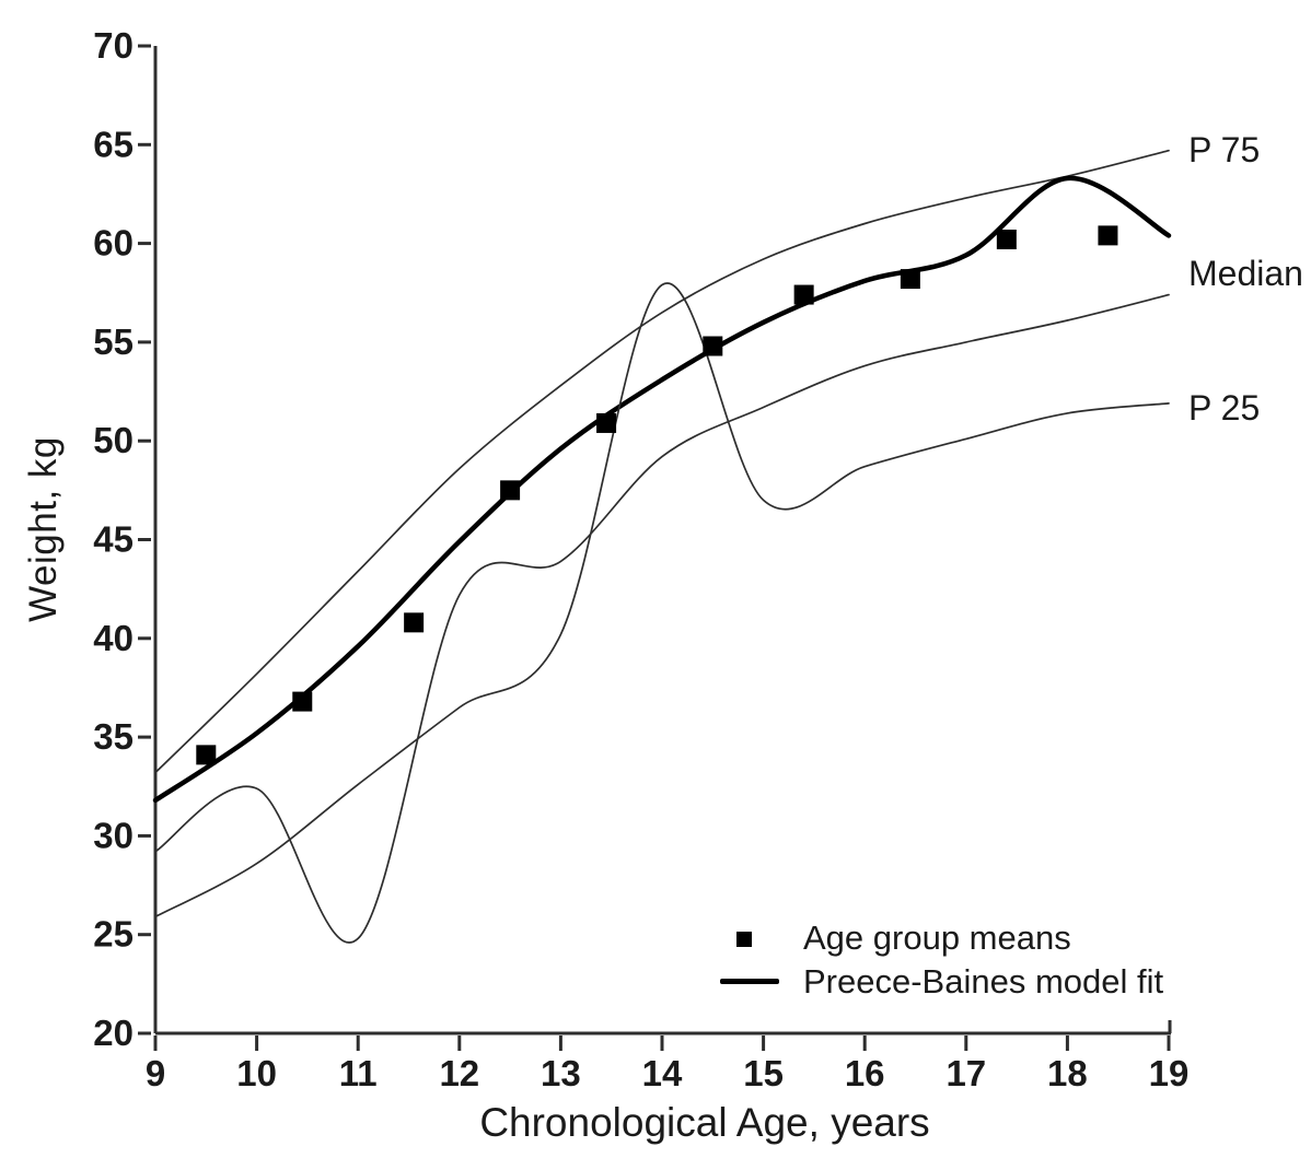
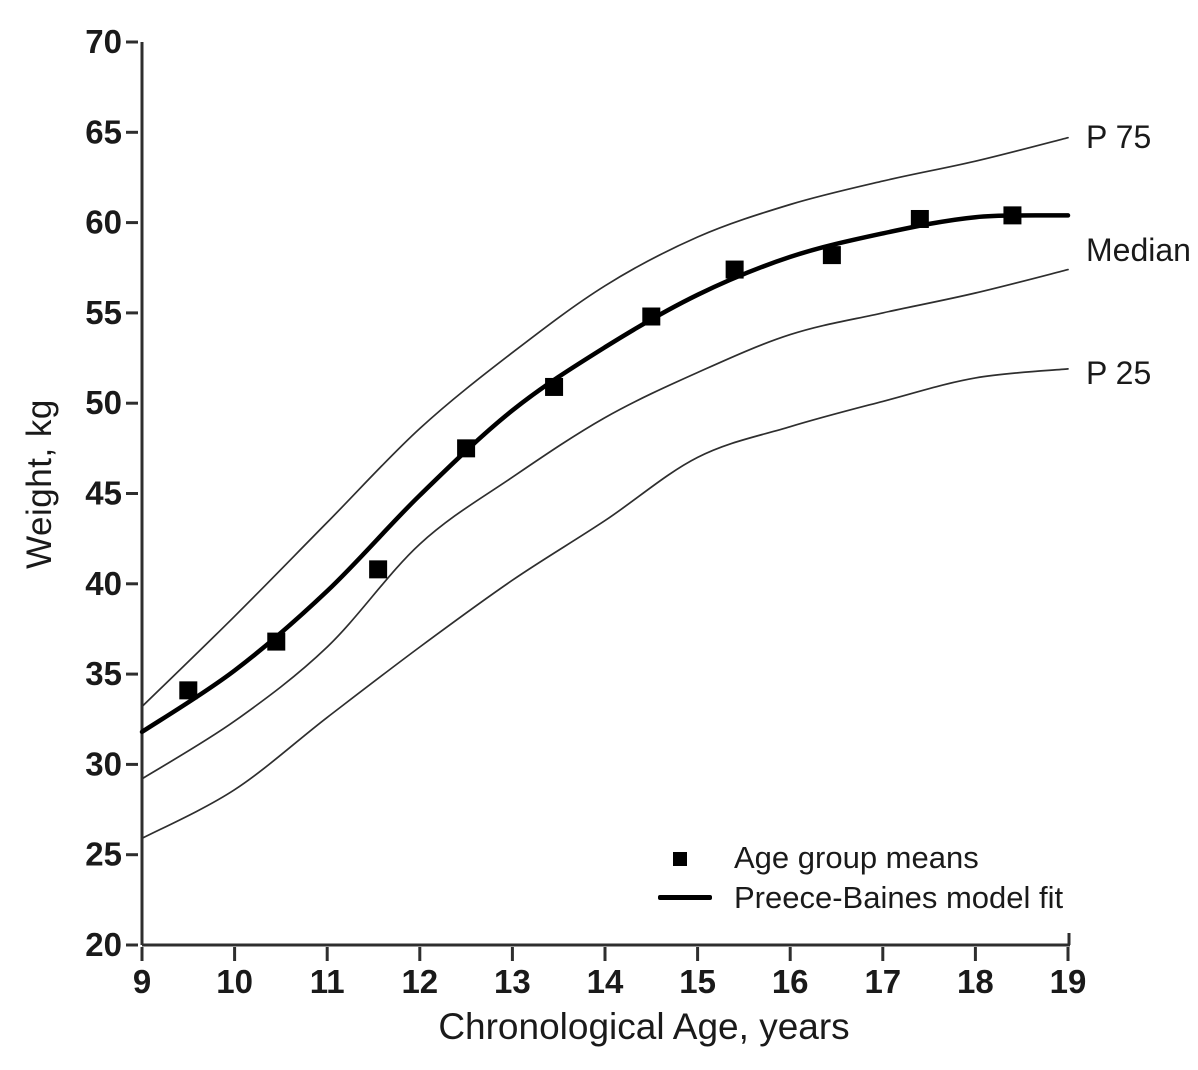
Median/11: 24.8 -> 36.5
Median/13: 43.9 -> 45.9
P 25/14: 57.9 -> 43.5
Preece-Baines model fit/18: 63.3 -> 60.3
